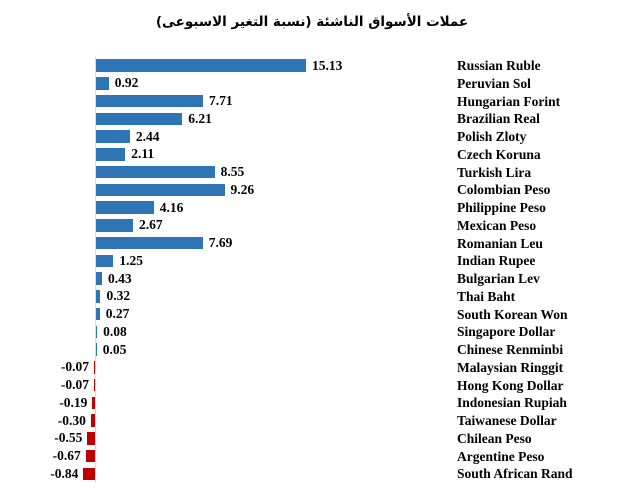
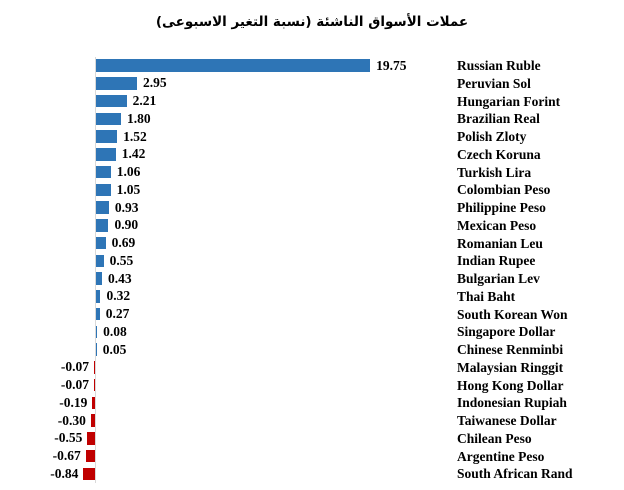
Russian Ruble: 15.13 -> 19.75
Peruvian Sol: 0.92 -> 2.95
Hungarian Forint: 7.71 -> 2.21
Brazilian Real: 6.21 -> 1.80
Polish Zloty: 2.44 -> 1.52
Czech Koruna: 2.11 -> 1.42
Turkish Lira: 8.55 -> 1.06
Colombian Peso: 9.26 -> 1.05
Philippine Peso: 4.16 -> 0.93
Mexican Peso: 2.67 -> 0.90
Romanian Leu: 7.69 -> 0.69
Indian Rupee: 1.25 -> 0.55
